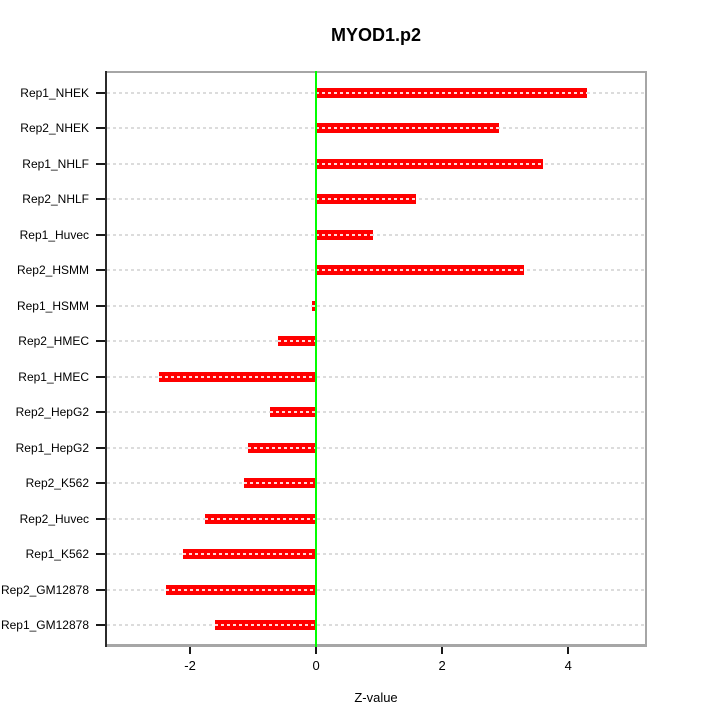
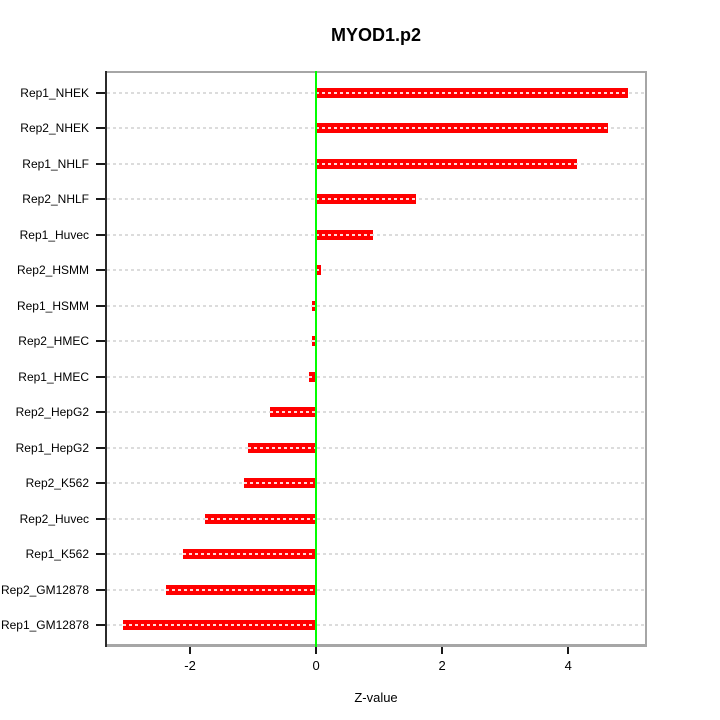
Rep1_NHEK: 4.3 -> 5.0
Rep2_NHEK: 2.9 -> 4.6
Rep1_NHLF: 3.6 -> 4.1
Rep2_HSMM: 3.3 -> 0.1
Rep2_HMEC: -0.6 -> -0.1
Rep1_HMEC: -2.5 -> -0.1
Rep1_GM12878: -1.6 -> -3.1
